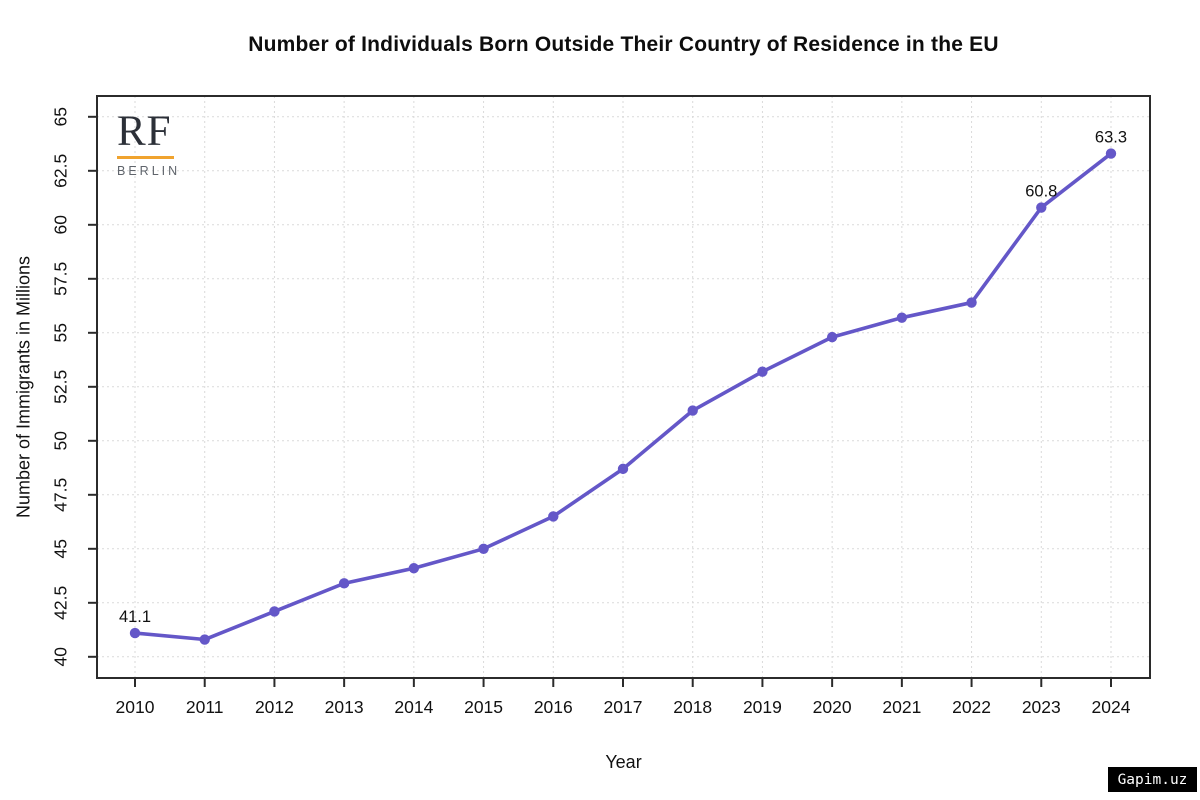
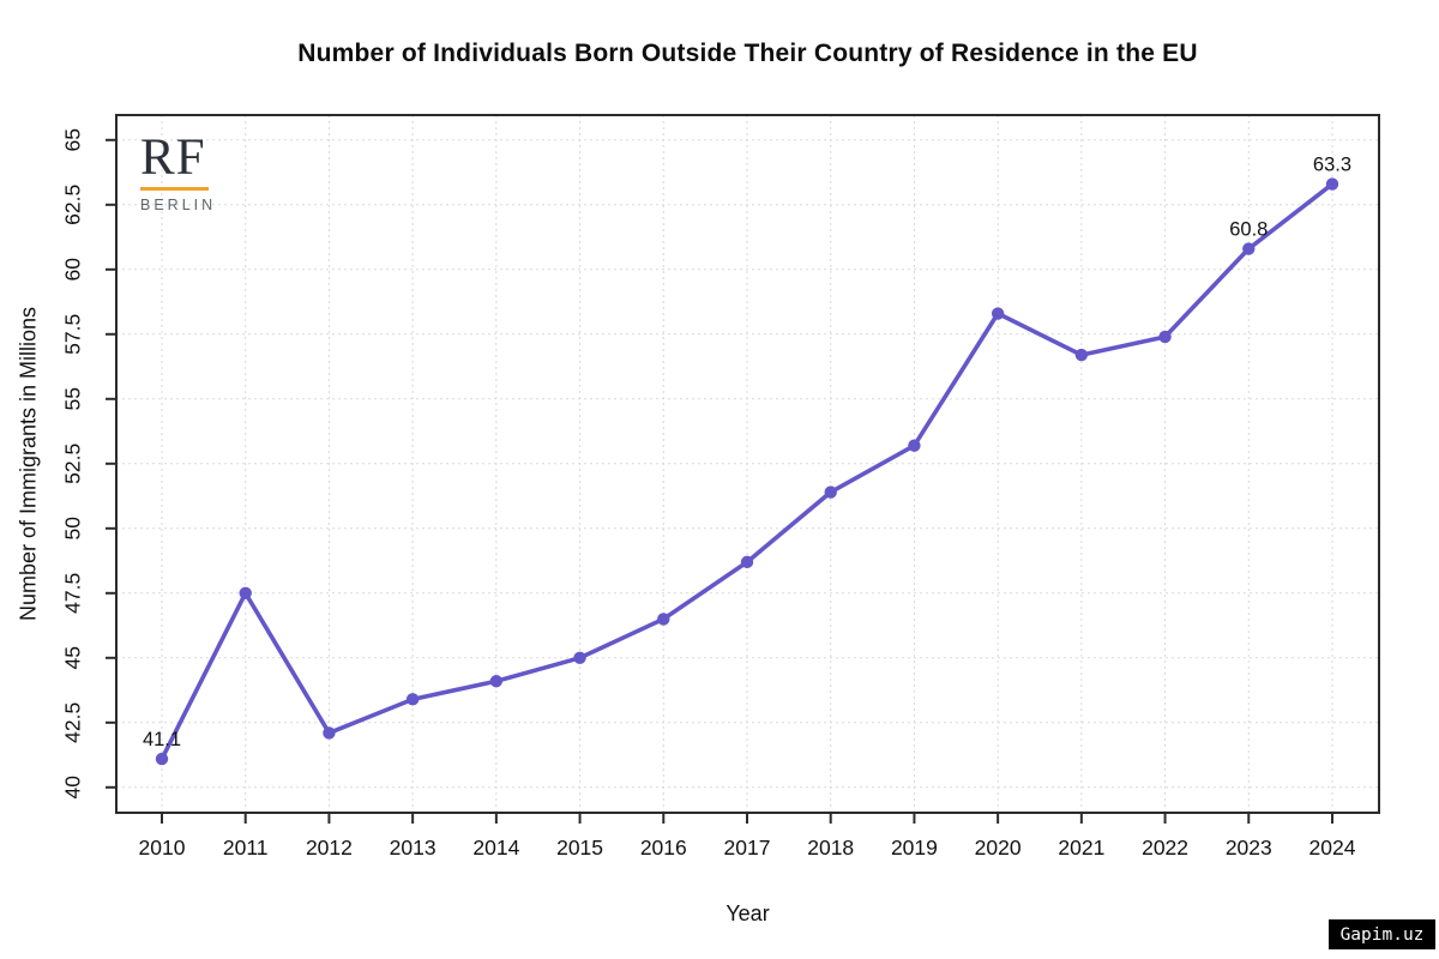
2011: 40.8 -> 47.5
2020: 54.8 -> 58.3
2021: 55.7 -> 56.7
2022: 56.4 -> 57.4
